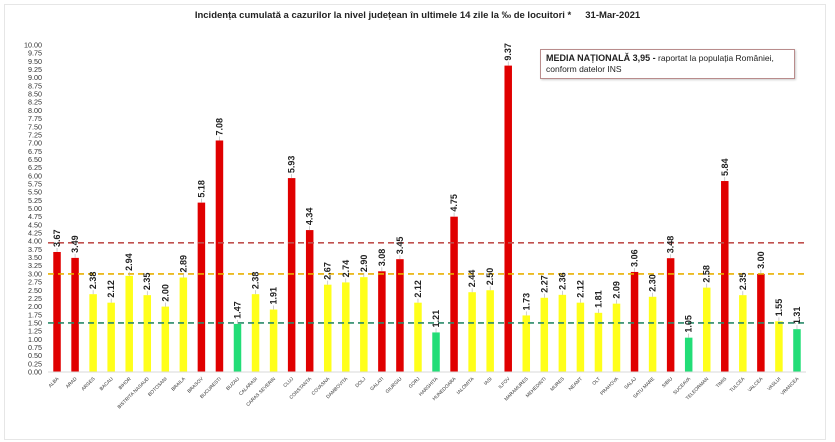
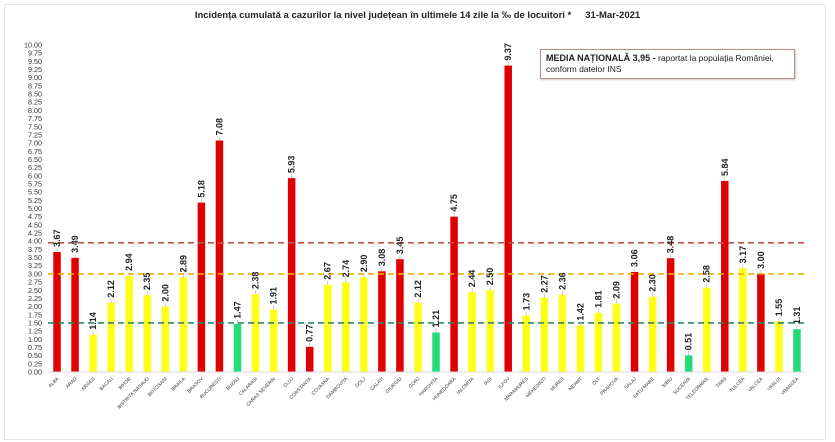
ARGES: 2.38 -> 1.14
CONSTANTA: 4.34 -> 0.77
NEAMT: 2.12 -> 1.42
SUCEAVA: 1.05 -> 0.51
TULCEA: 2.35 -> 3.17
